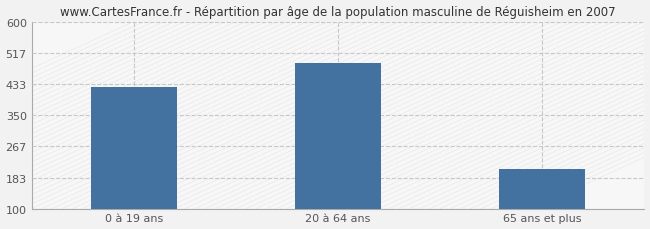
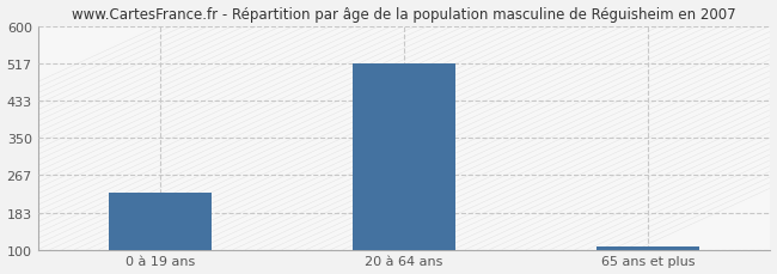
0 à 19 ans: 425 -> 228
20 à 64 ans: 490 -> 516
65 ans et plus: 205 -> 107
